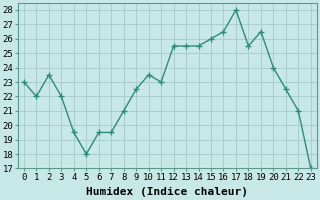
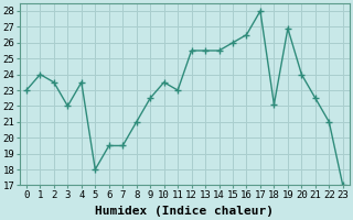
1: 22.0 -> 24.0
4: 19.5 -> 23.5
18: 25.5 -> 22.1
19: 26.5 -> 26.9
